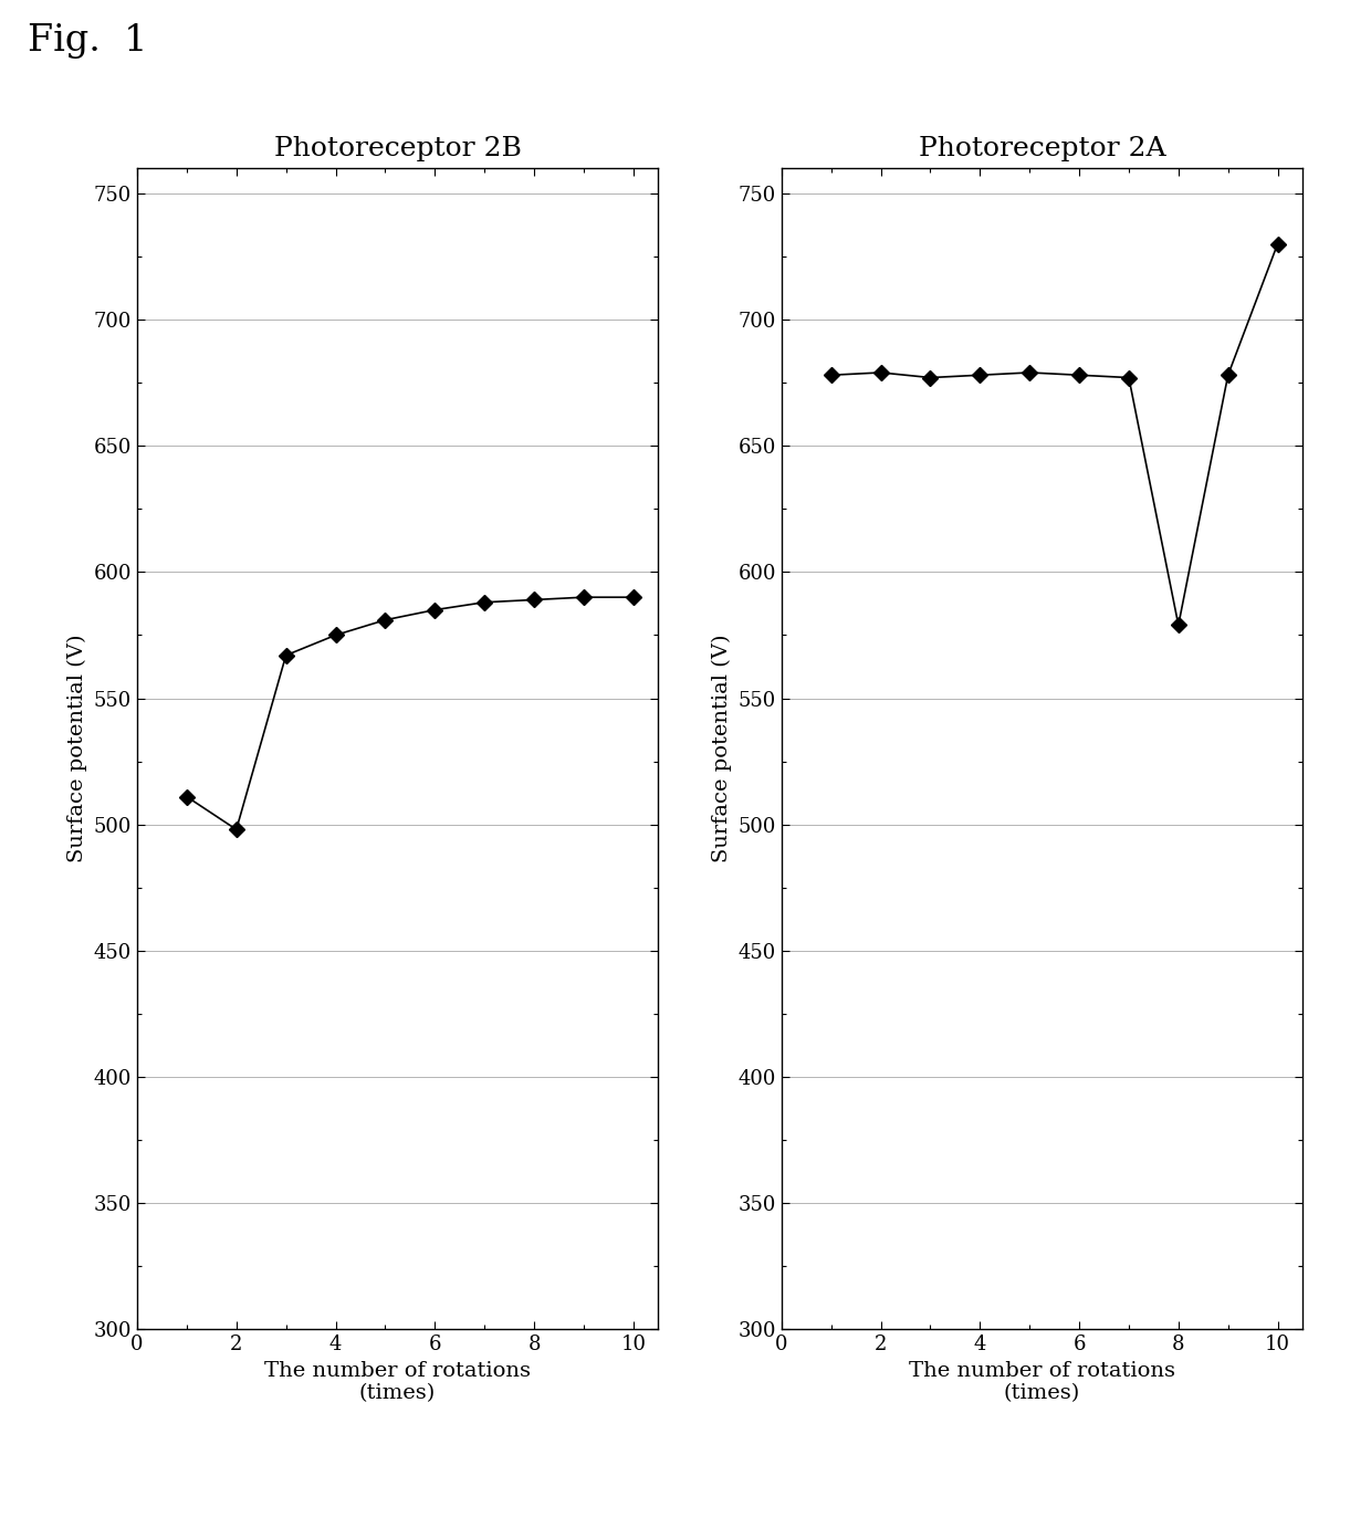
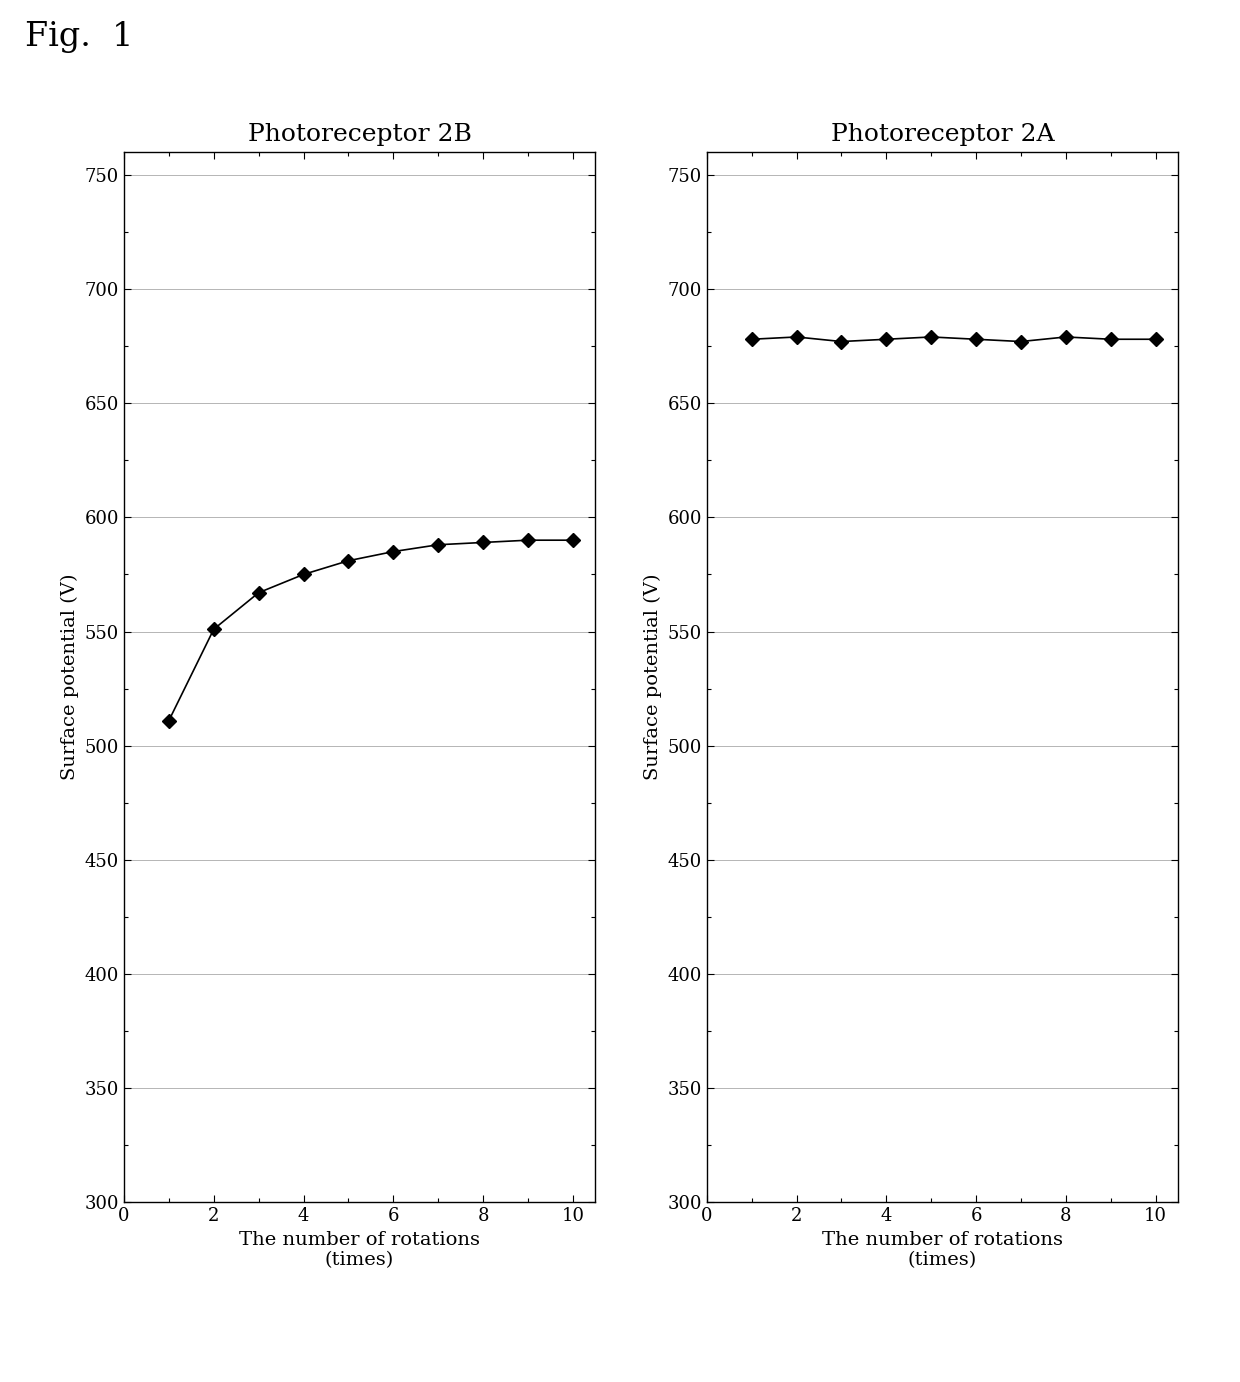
Photoreceptor 2B/2: 498 -> 551
Photoreceptor 2A/8: 579 -> 679
Photoreceptor 2A/10: 730 -> 678
